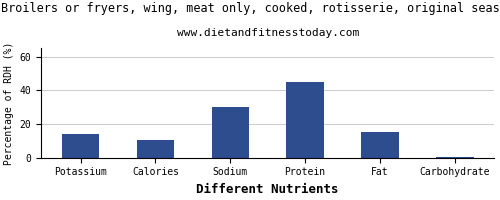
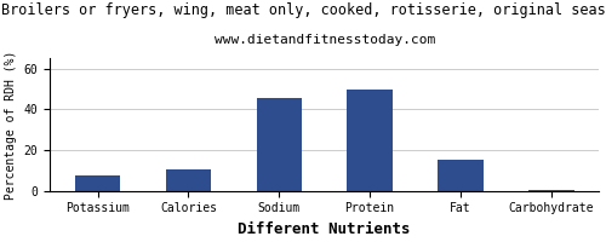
Potassium: 14 -> 8
Sodium: 30 -> 46
Protein: 45 -> 50
